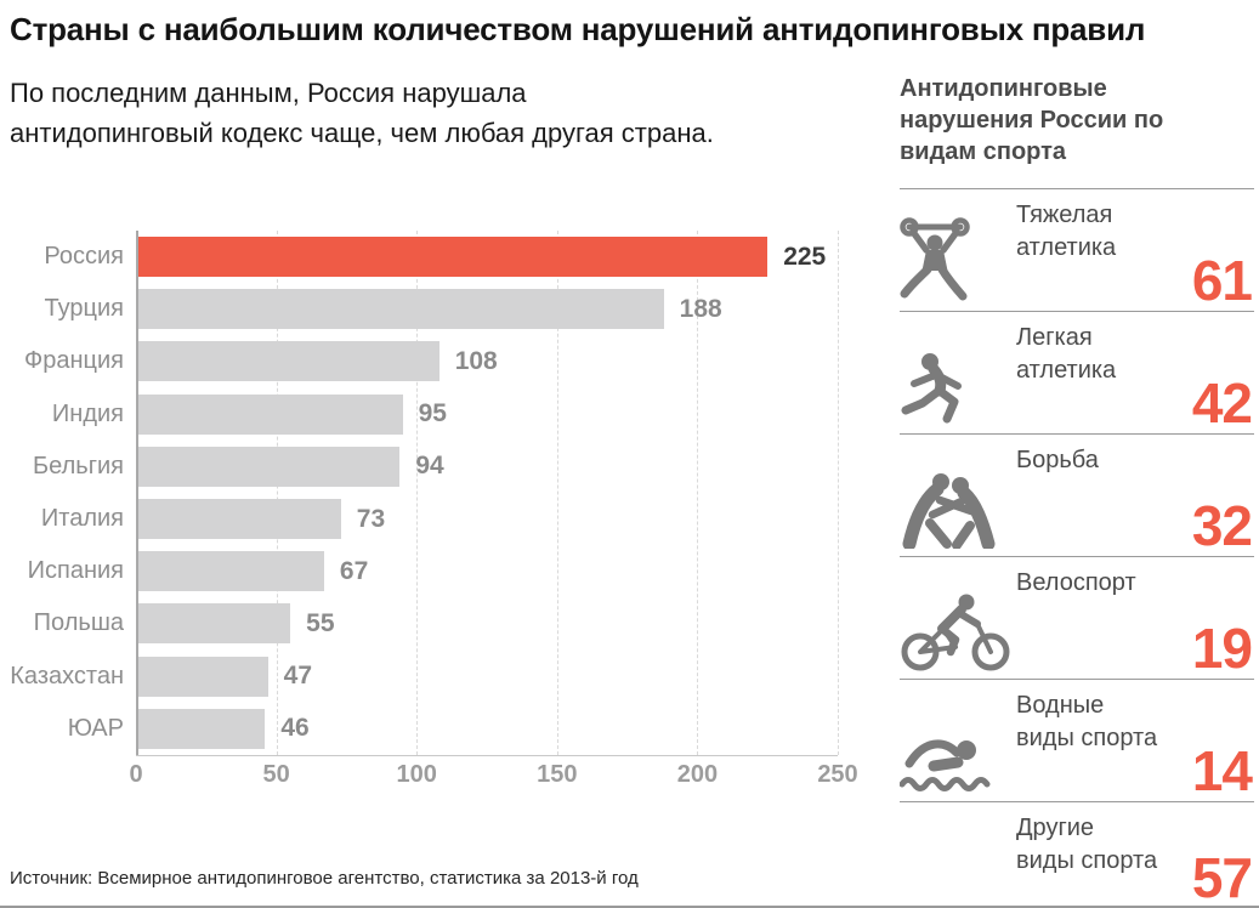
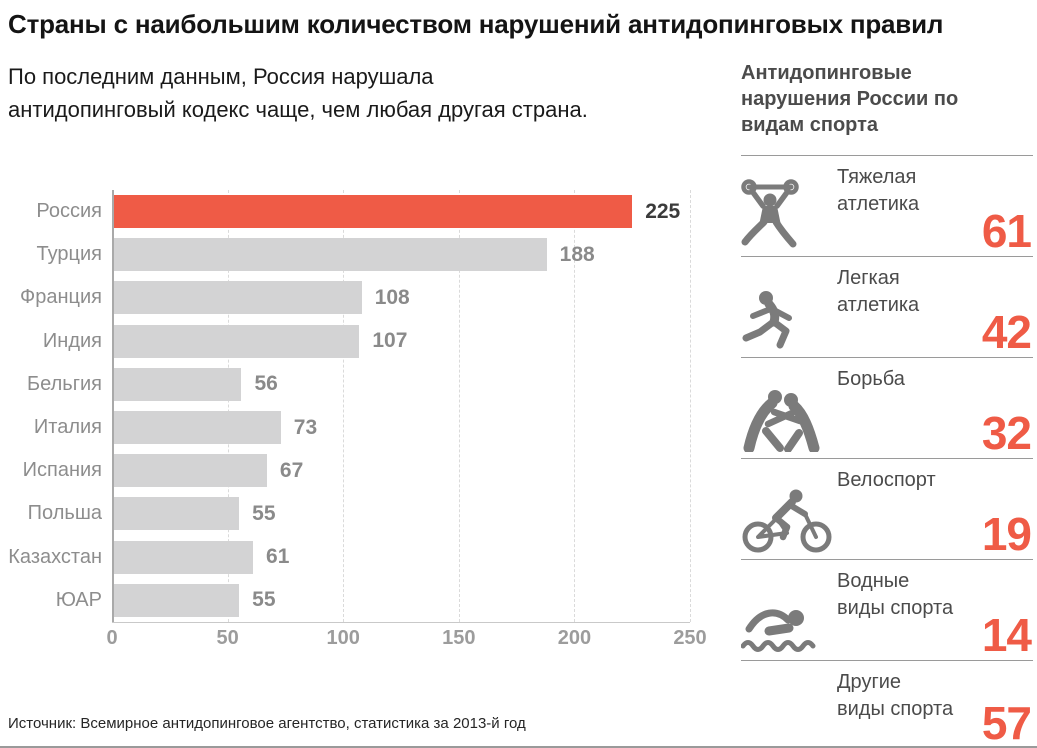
Индия: 95 -> 107
Бельгия: 94 -> 56
Казахстан: 47 -> 61
ЮАР: 46 -> 55
